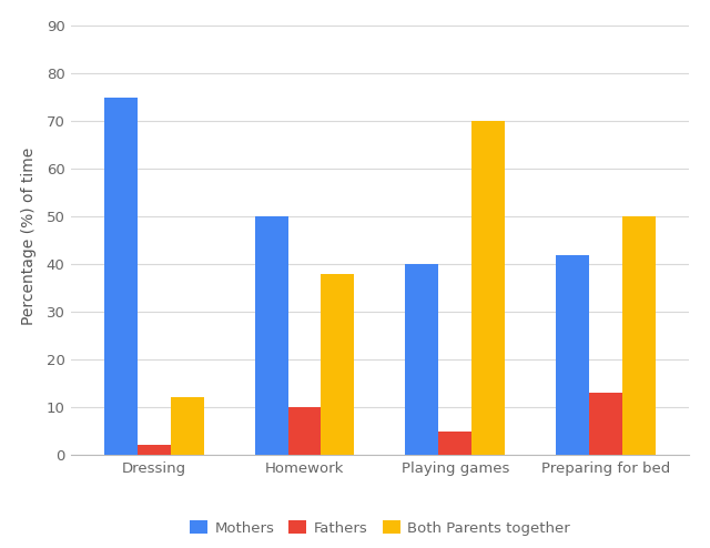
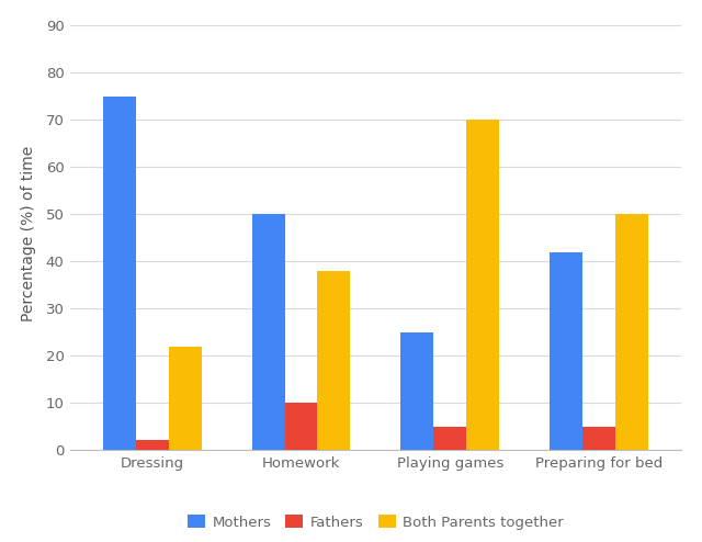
Both Parents together/Dressing: 12 -> 22
Mothers/Playing games: 40 -> 25
Fathers/Preparing for bed: 13 -> 5
